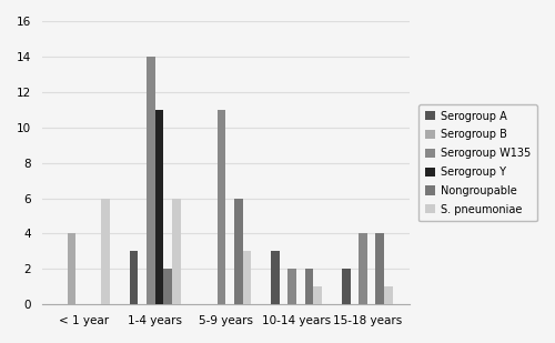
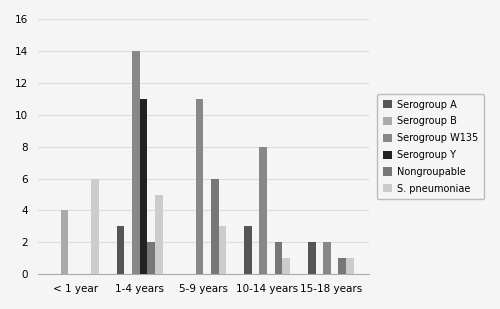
S. pneumoniae/1-4 years: 6 -> 5
Serogroup W135/10-14 years: 2 -> 8
Serogroup W135/15-18 years: 4 -> 2
Nongroupable/15-18 years: 4 -> 1
